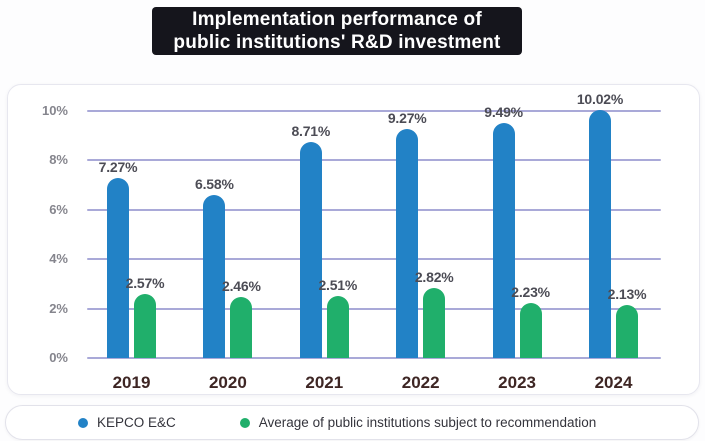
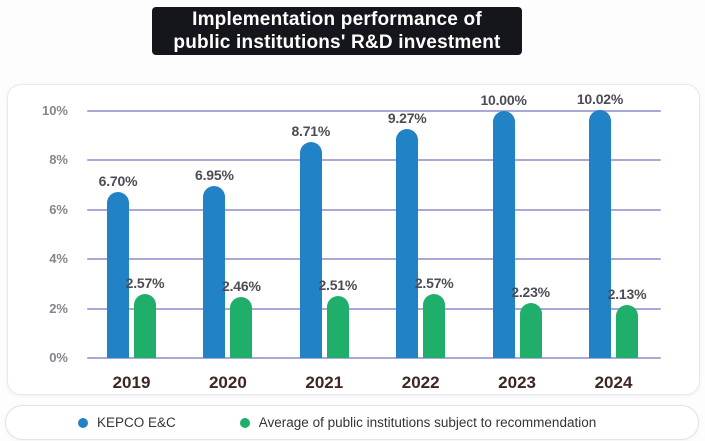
KEPCO E&C/2019: 7.27% -> 6.70%
KEPCO E&C/2020: 6.58% -> 6.95%
Average of public institutions subject to recommendation/2022: 2.82% -> 2.57%
KEPCO E&C/2023: 9.49% -> 10.00%
